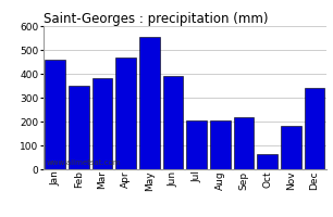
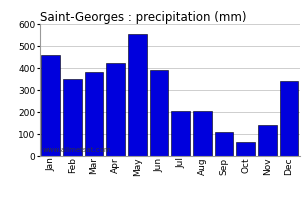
Apr: 470 -> 425
Sep: 220 -> 110
Nov: 180 -> 140
